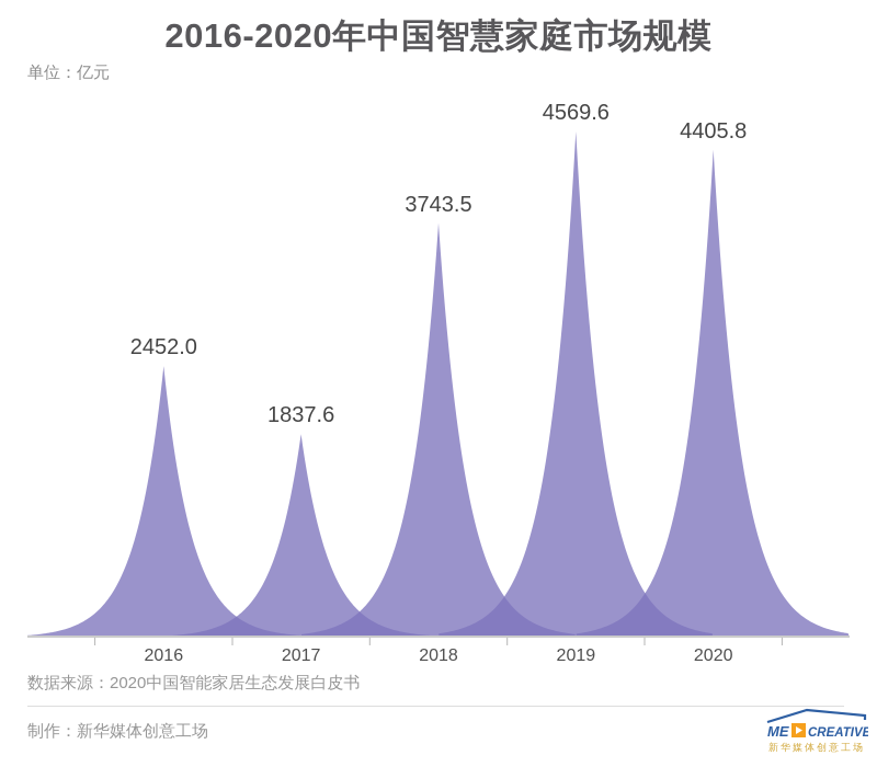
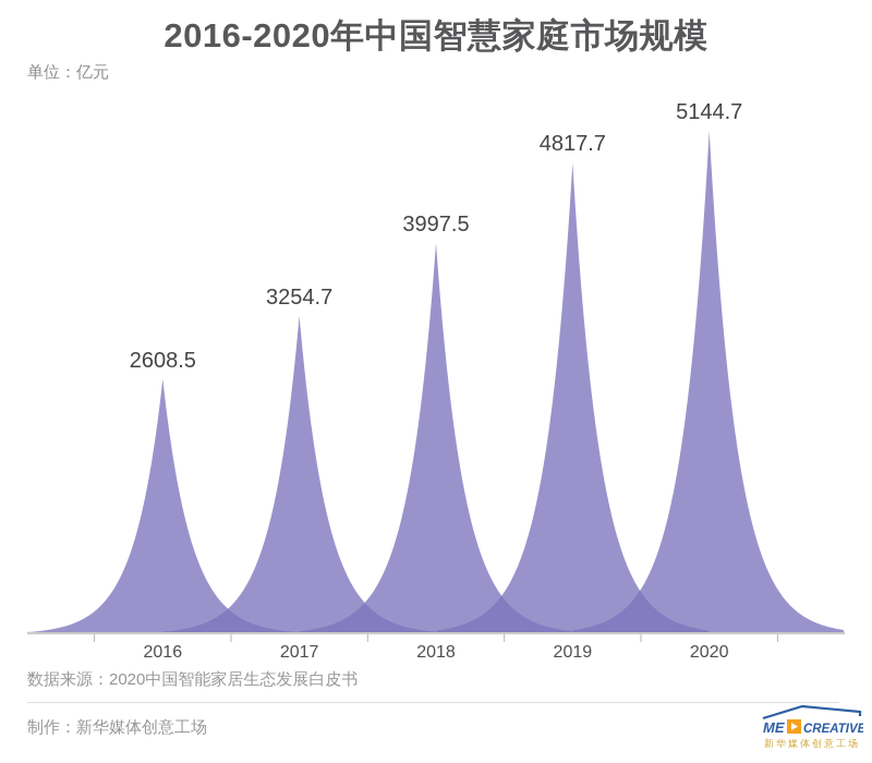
2016: 2452.0 -> 2608.5
2017: 1837.6 -> 3254.7
2018: 3743.5 -> 3997.5
2019: 4569.6 -> 4817.7
2020: 4405.8 -> 5144.7
